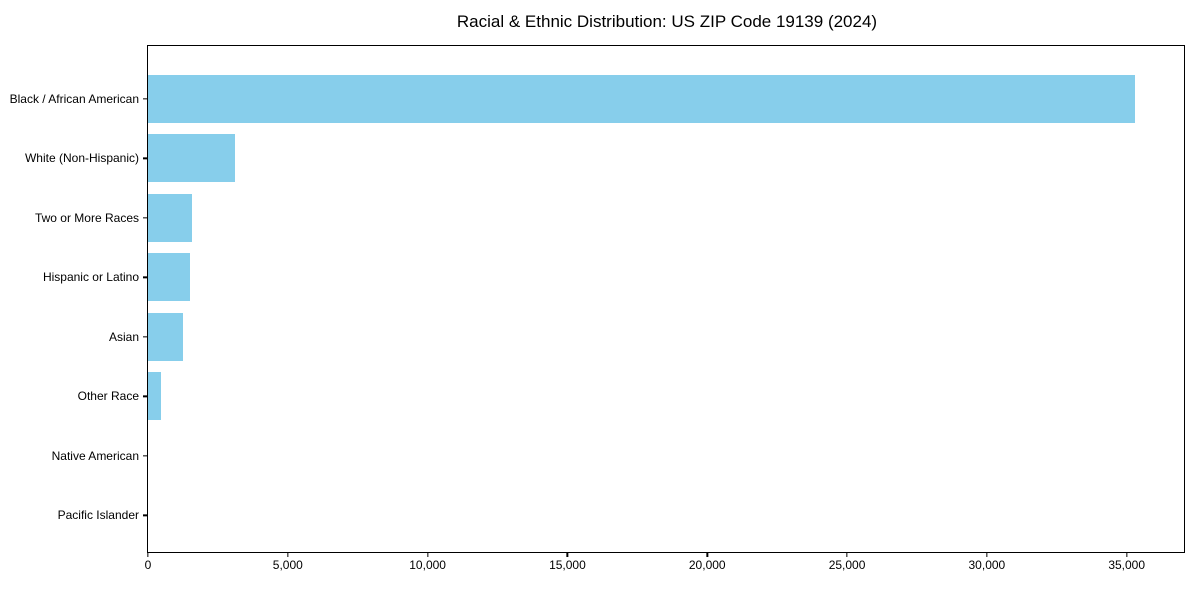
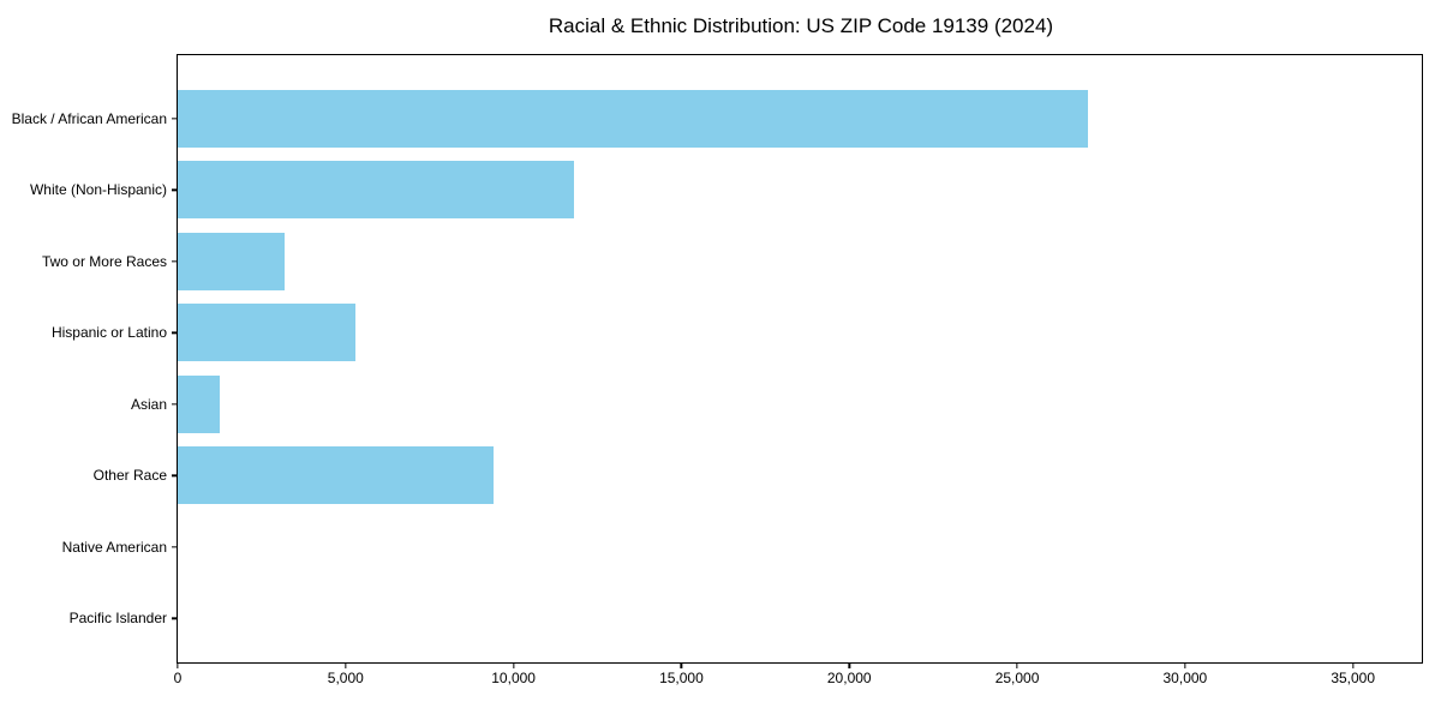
Black / African American: 35300 -> 27100
White (Non-Hispanic): 3100 -> 11800
Two or More Races: 1600 -> 3200
Hispanic or Latino: 1500 -> 5300
Other Race: 500 -> 9400
